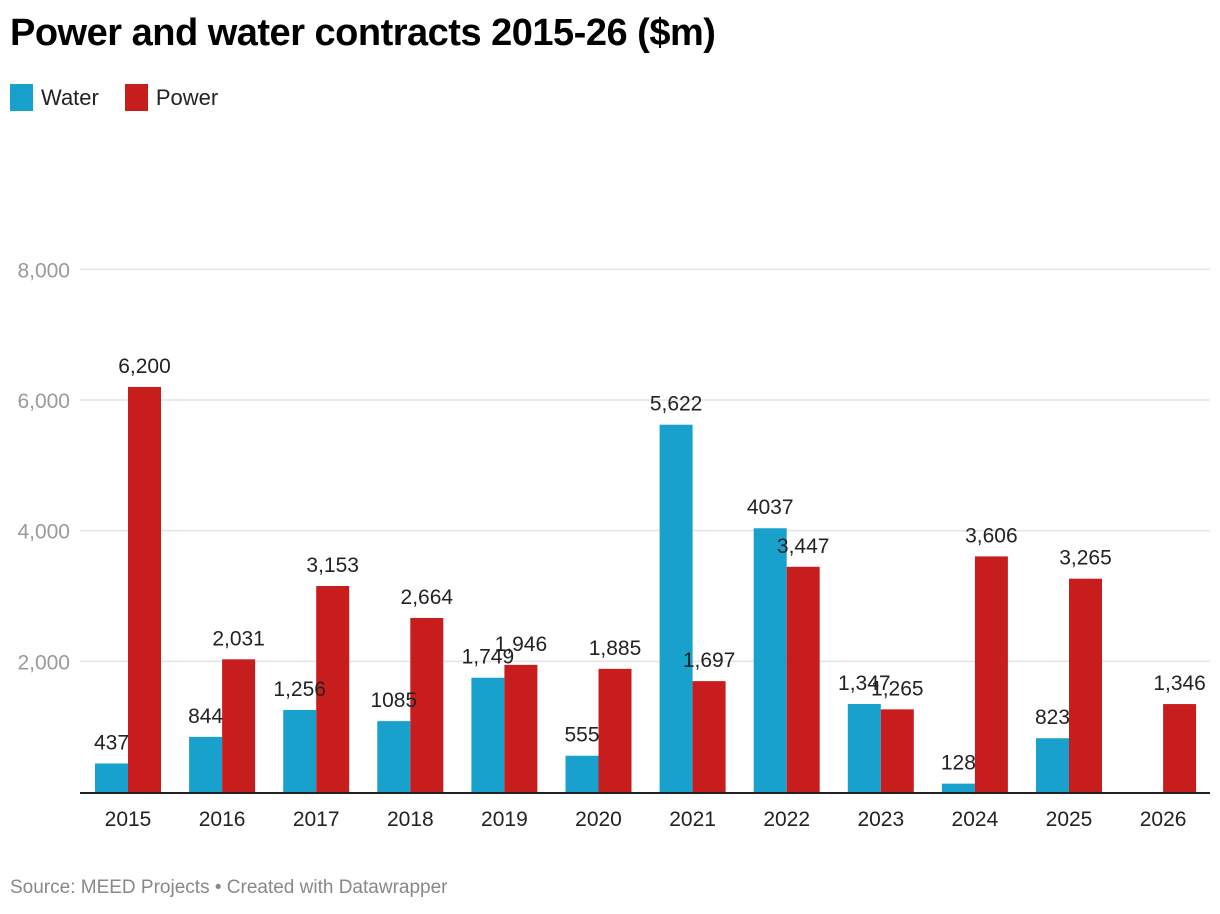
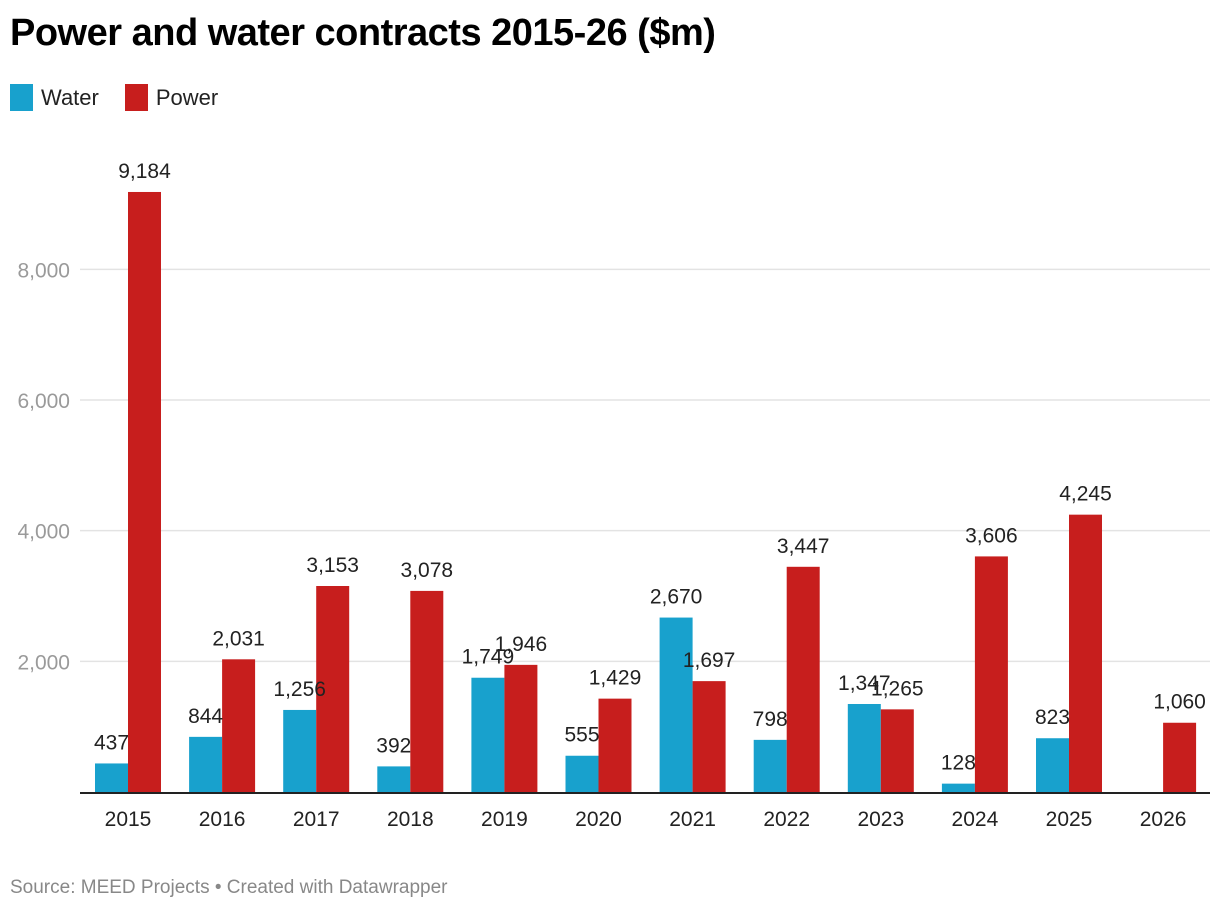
Power/2015: 6,200 -> 9,184
Water/2018: 1085 -> 392
Power/2018: 2,664 -> 3,078
Power/2020: 1,885 -> 1,429
Water/2021: 5,622 -> 2,670
Water/2022: 4037 -> 798
Power/2025: 3,265 -> 4,245
Power/2026: 1,346 -> 1,060
